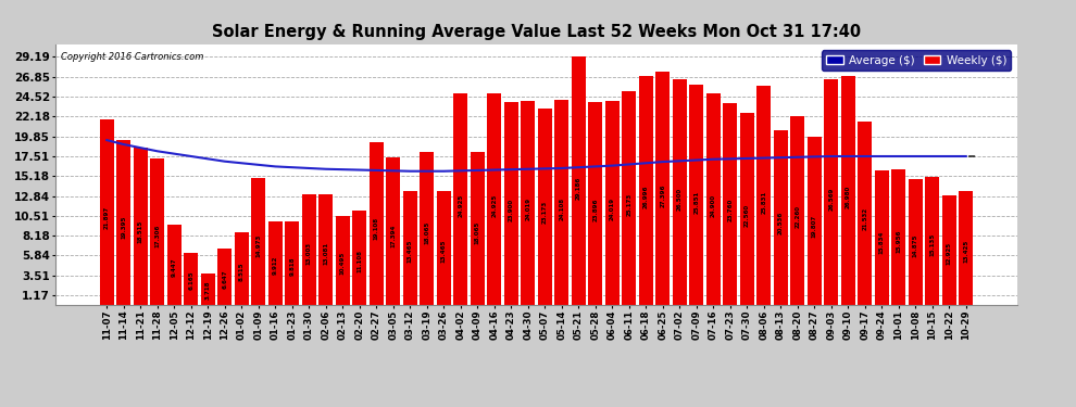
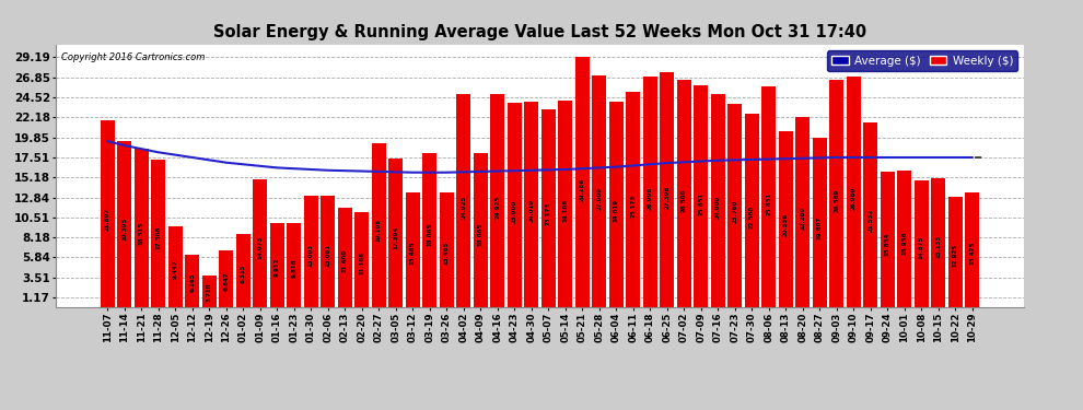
Weekly ($)/02-13: 10.5 -> 11.6
Weekly ($)/05-28: 23.9 -> 27.0
